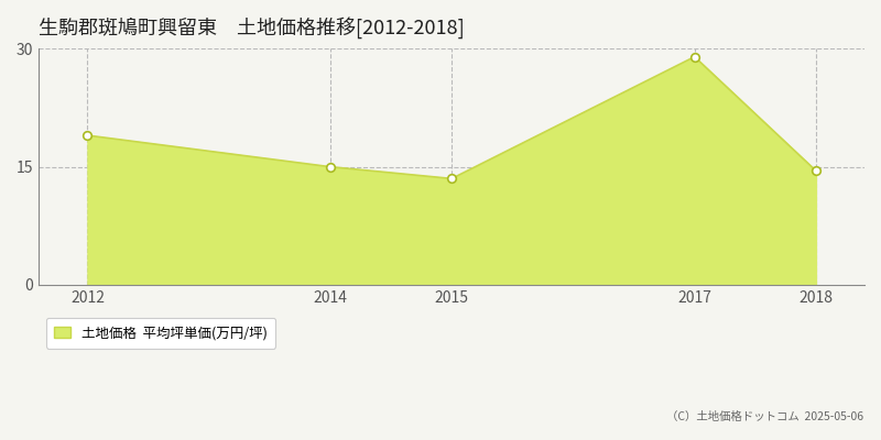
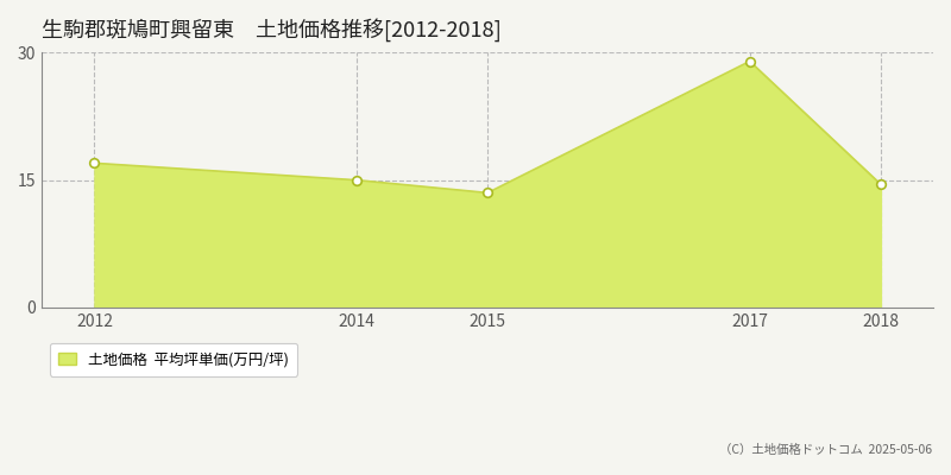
2012: 19.0 -> 17.0
